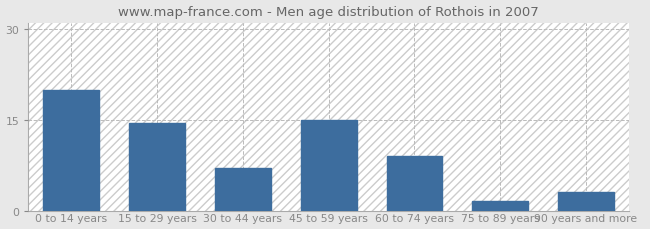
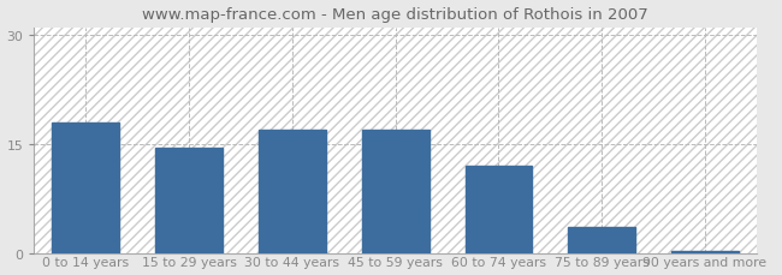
0 to 14 years: 20.0 -> 18.0
30 to 44 years: 7.0 -> 17.0
45 to 59 years: 15.0 -> 17.0
60 to 74 years: 9.0 -> 12.0
75 to 89 years: 1.6 -> 3.5
90 years and more: 3.0 -> 0.3
